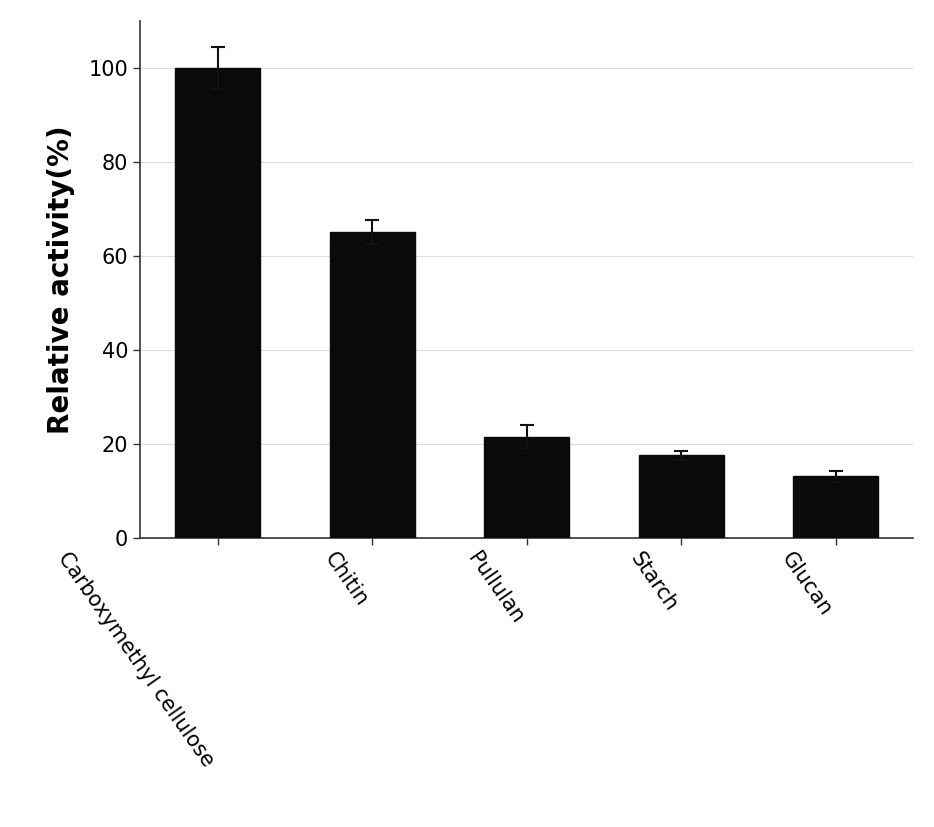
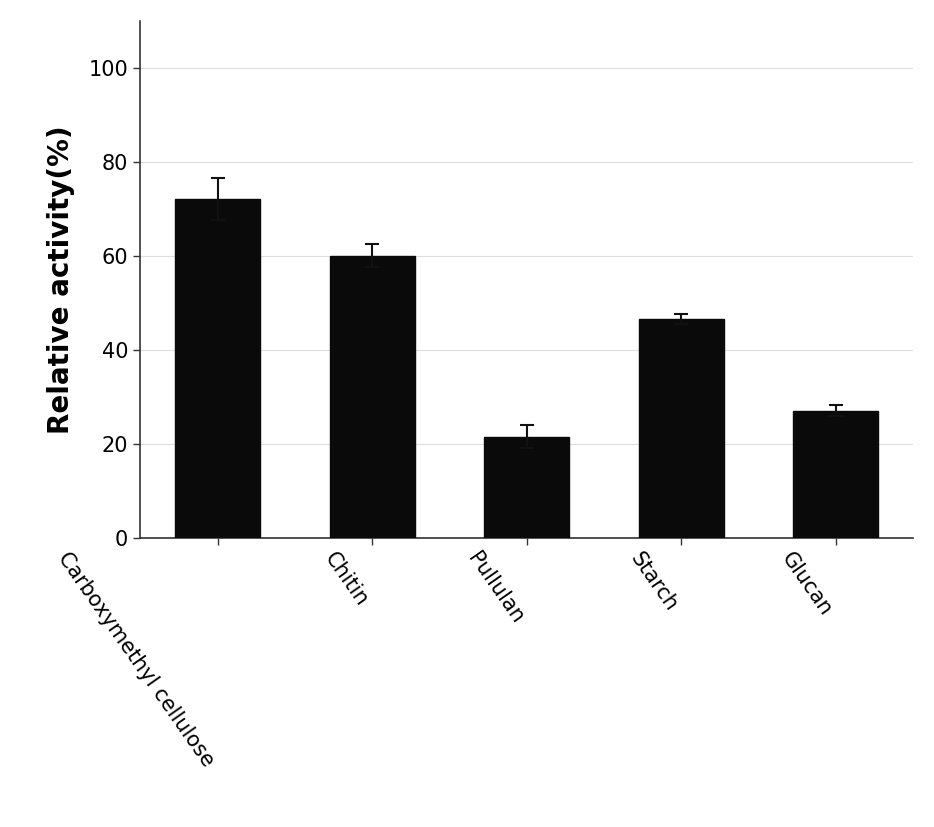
Carboxymethyl cellulose: 100.0 -> 72.0
Chitin: 65.0 -> 60.0
Starch: 17.5 -> 46.5
Glucan: 13.0 -> 27.0
